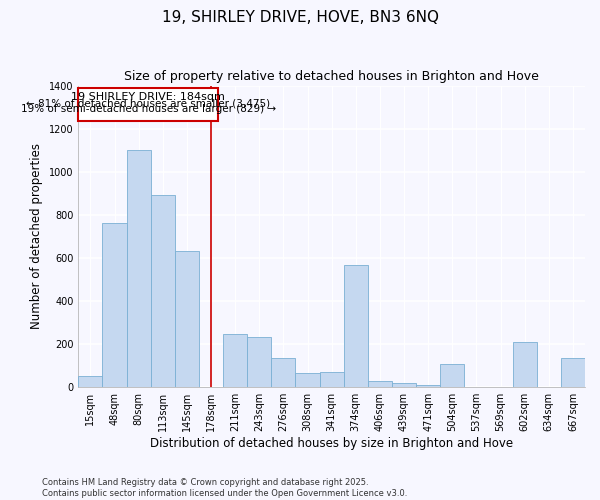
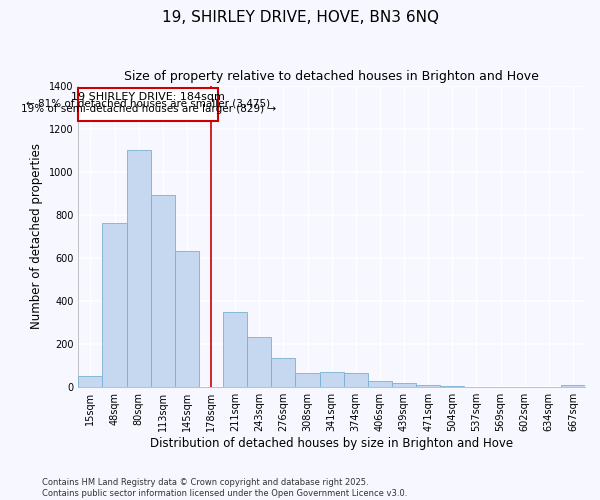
211sqm: 245 -> 350
374sqm: 565 -> 65
504sqm: 110 -> 4
602sqm: 210 -> 1
667sqm: 135 -> 12
